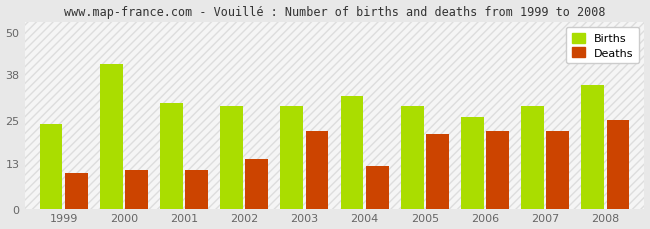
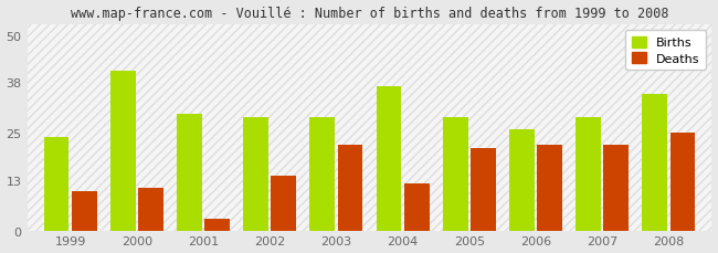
Deaths/2001: 11 -> 3
Births/2004: 32 -> 37
